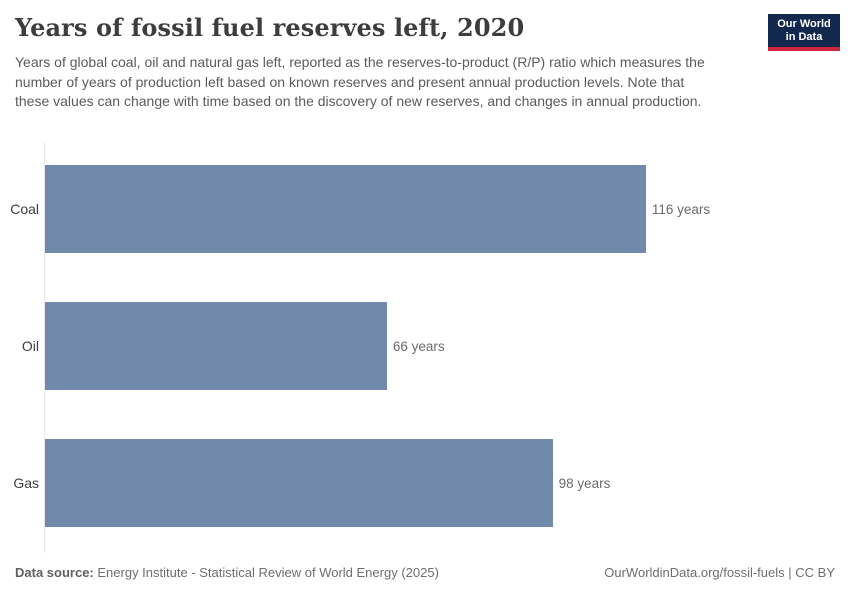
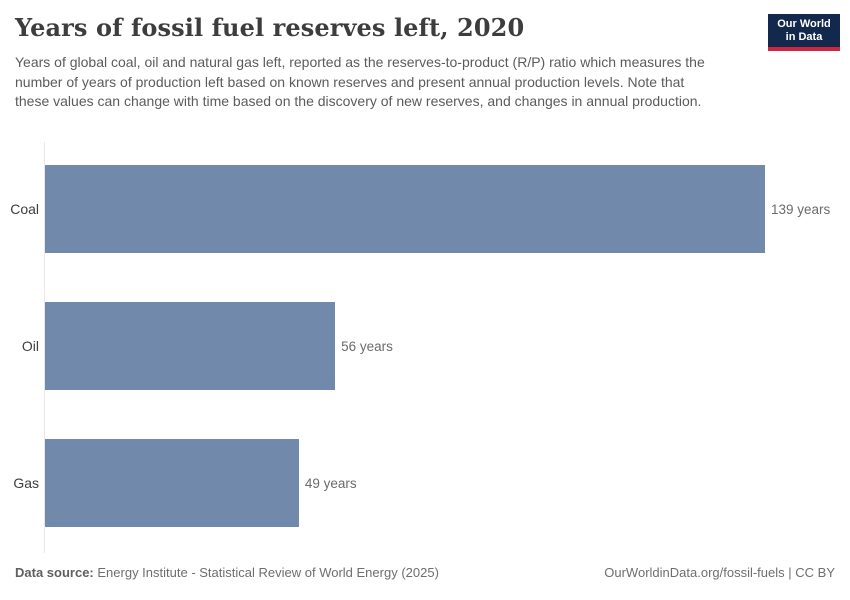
Coal: 116 -> 139
Oil: 66 -> 56
Gas: 98 -> 49
